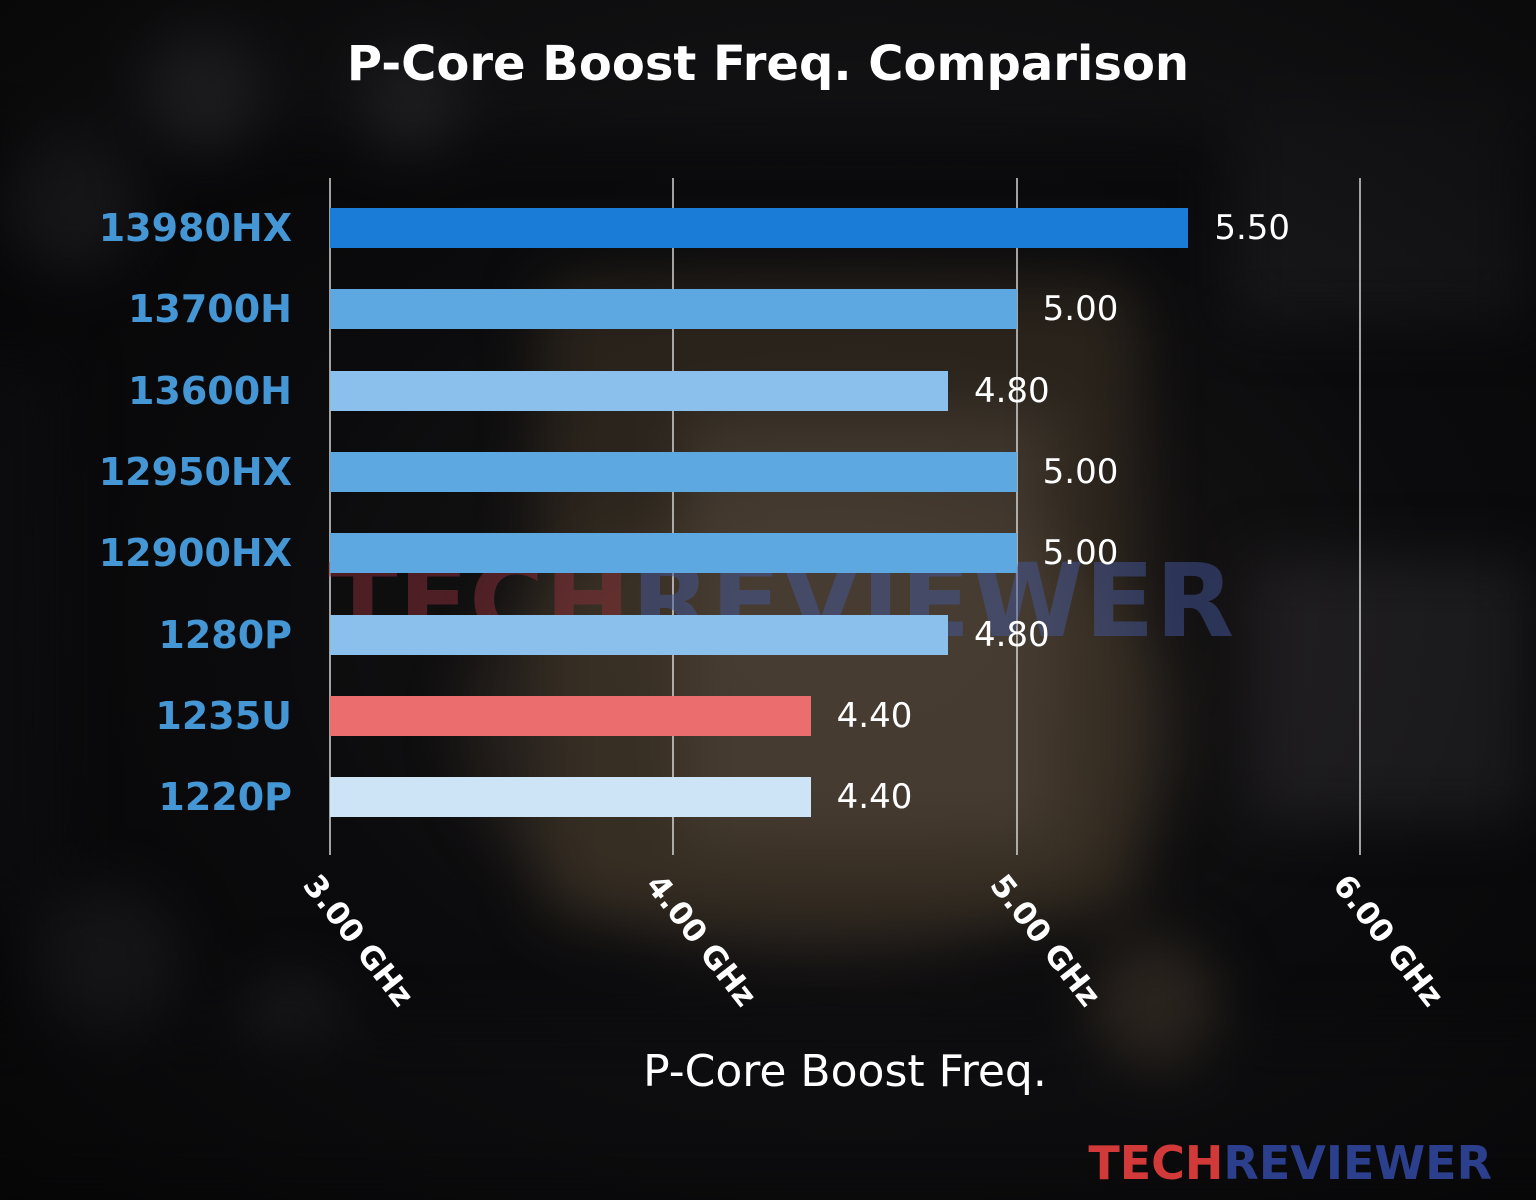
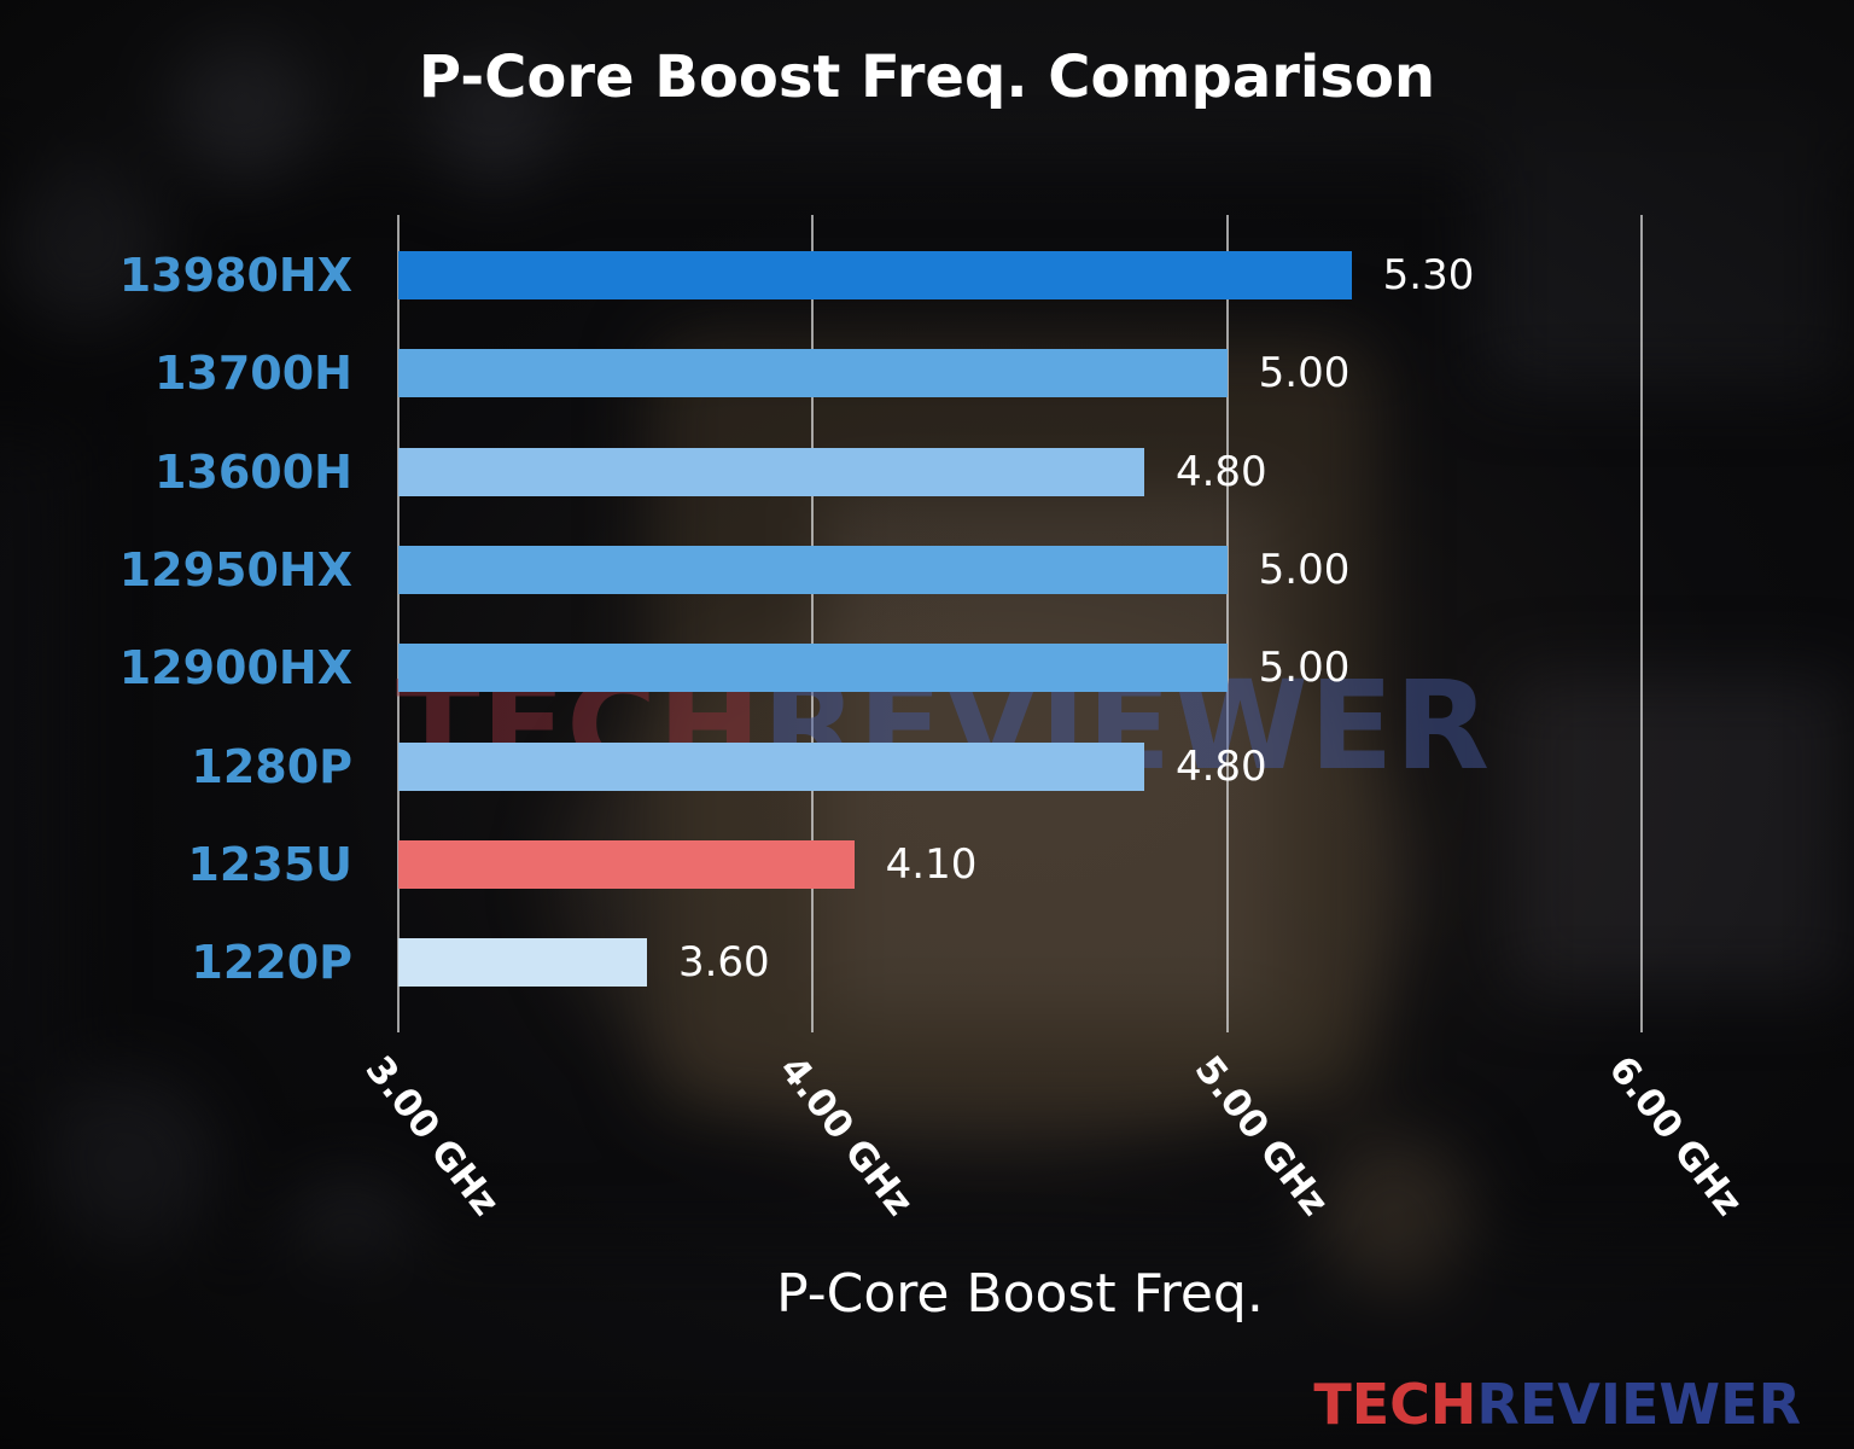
13980HX: 5.50 -> 5.30
1235U: 4.40 -> 4.10
1220P: 4.40 -> 3.60
